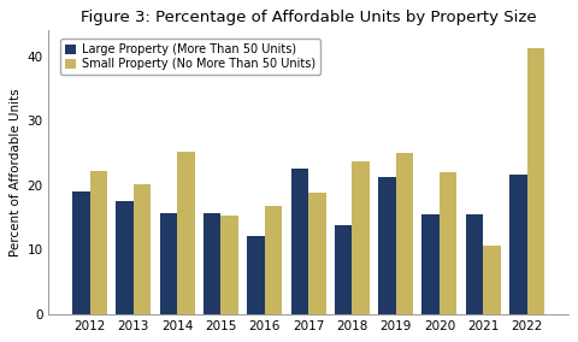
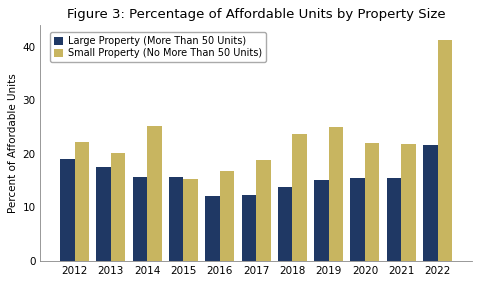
Large Property (More Than 50 Units)/2017: 22.6 -> 12.3
Large Property (More Than 50 Units)/2019: 21.2 -> 15.1
Small Property (No More Than 50 Units)/2021: 10.6 -> 21.8
